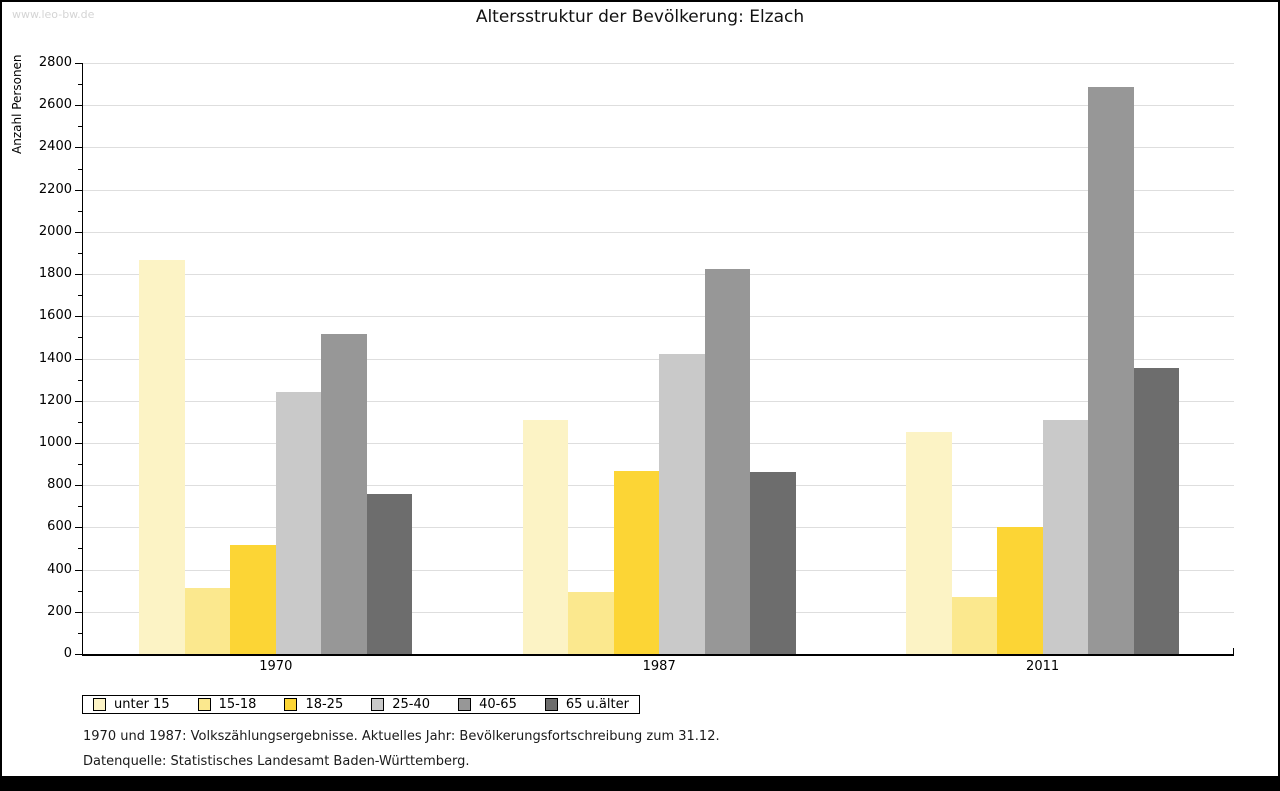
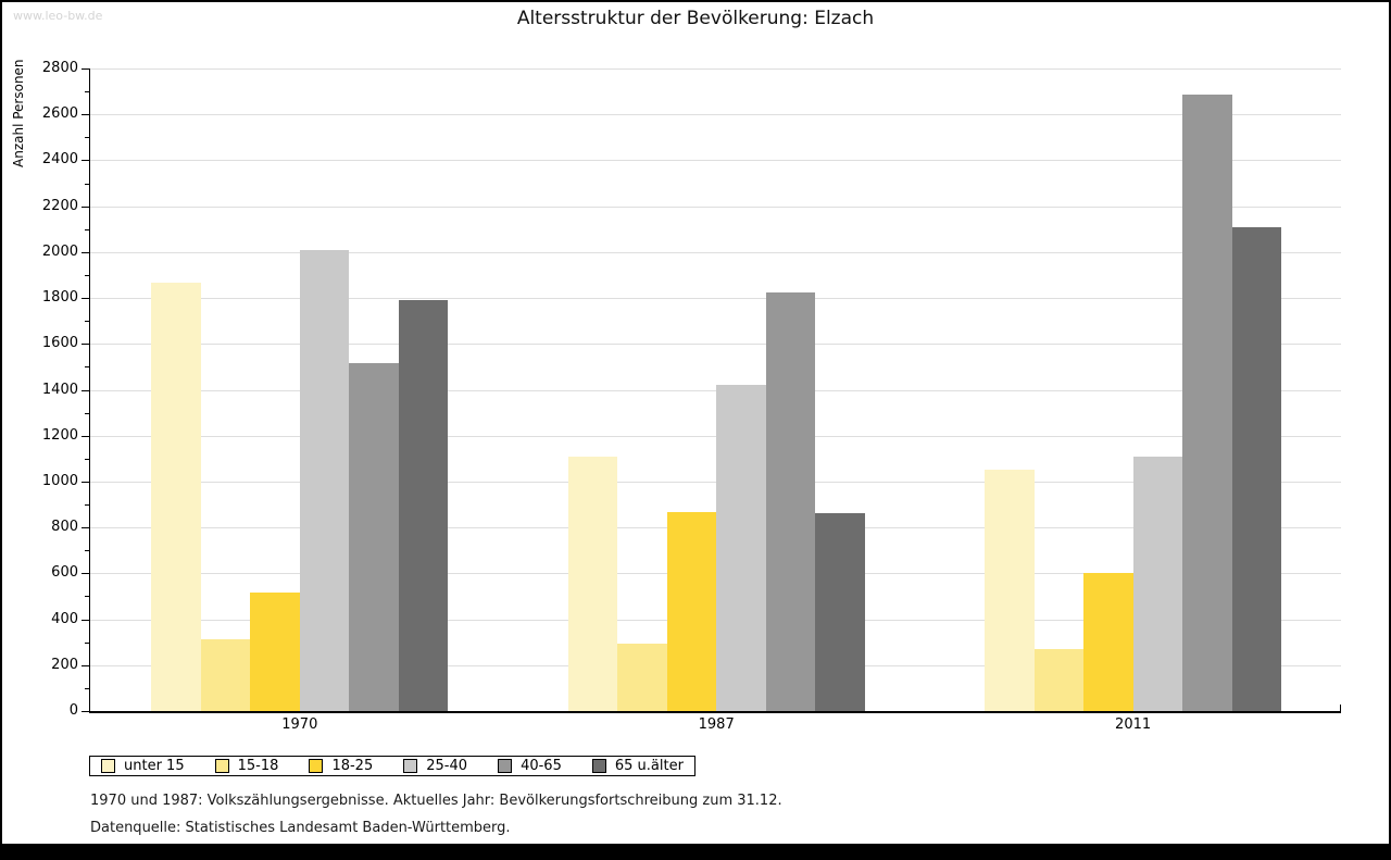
25-40/1970: 1240 -> 2010
65 u.älter/1970: 760 -> 1790
65 u.älter/2011: 1360 -> 2110
